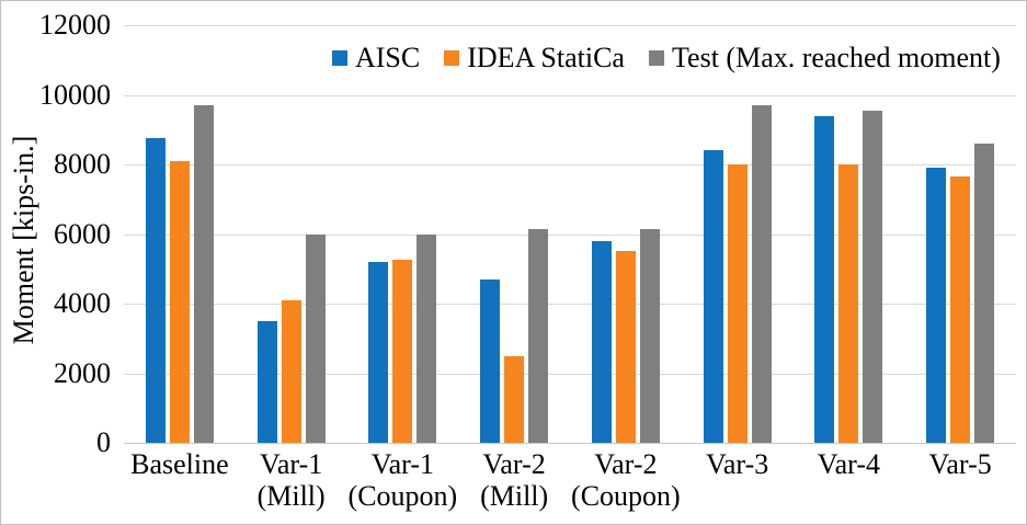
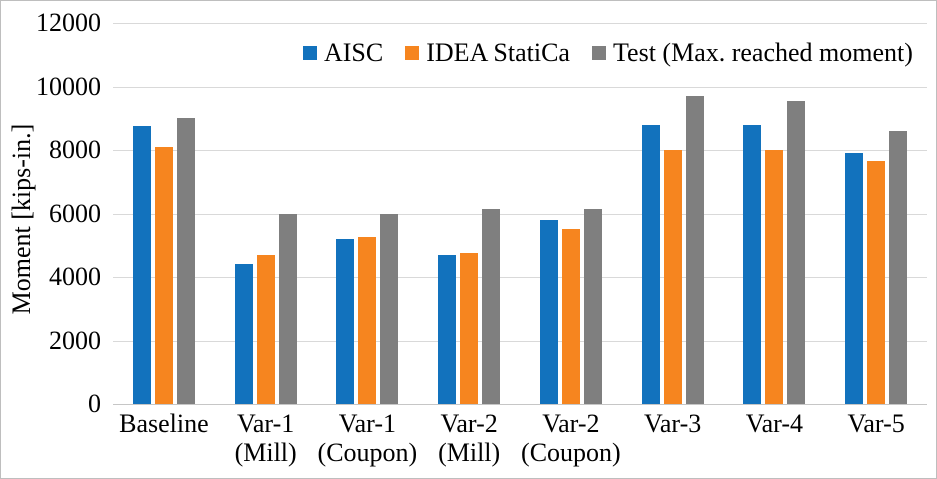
Test (Max. reached moment)/Baseline: 9700 -> 9000
AISC/Var-1 (Mill): 3500 -> 4400
IDEA StatiCa/Var-1 (Mill): 4100 -> 4700
IDEA StatiCa/Var-2 (Mill): 2500 -> 4800
AISC/Var-3: 8400 -> 8800
AISC/Var-4: 9400 -> 8800
